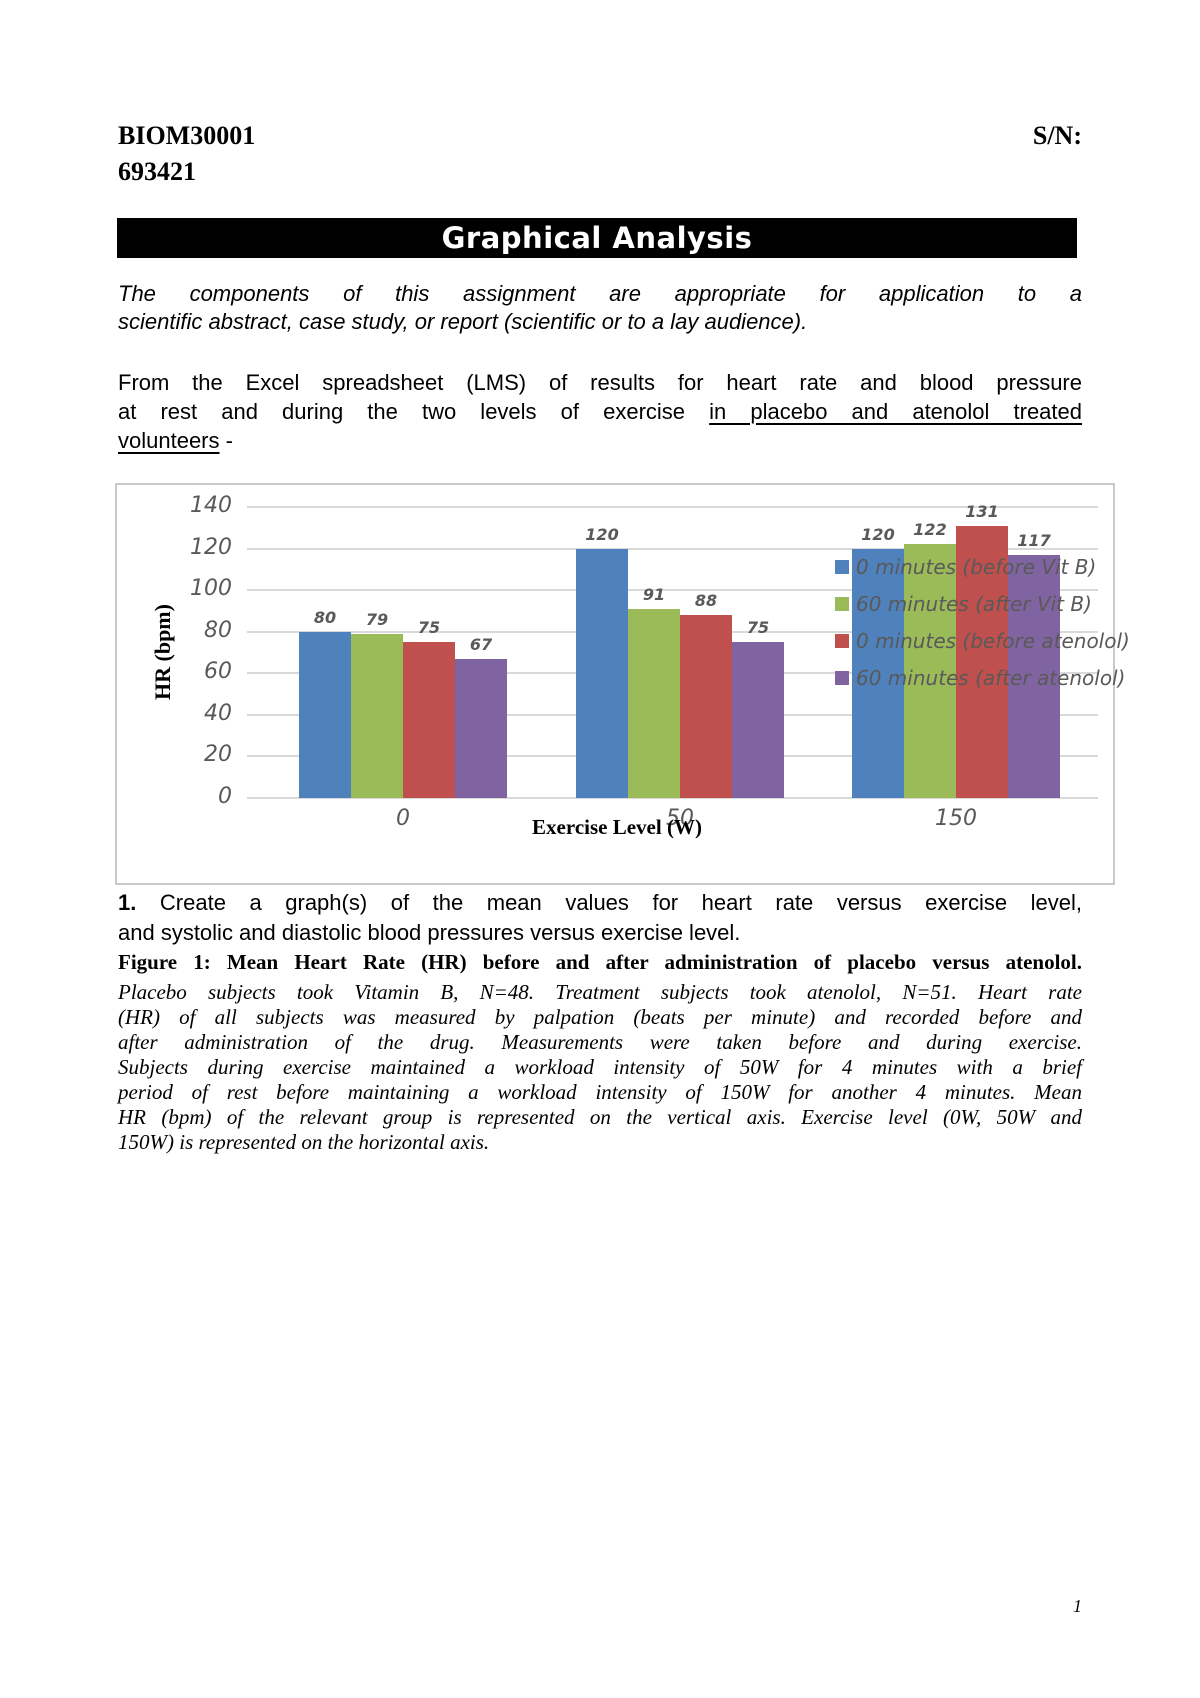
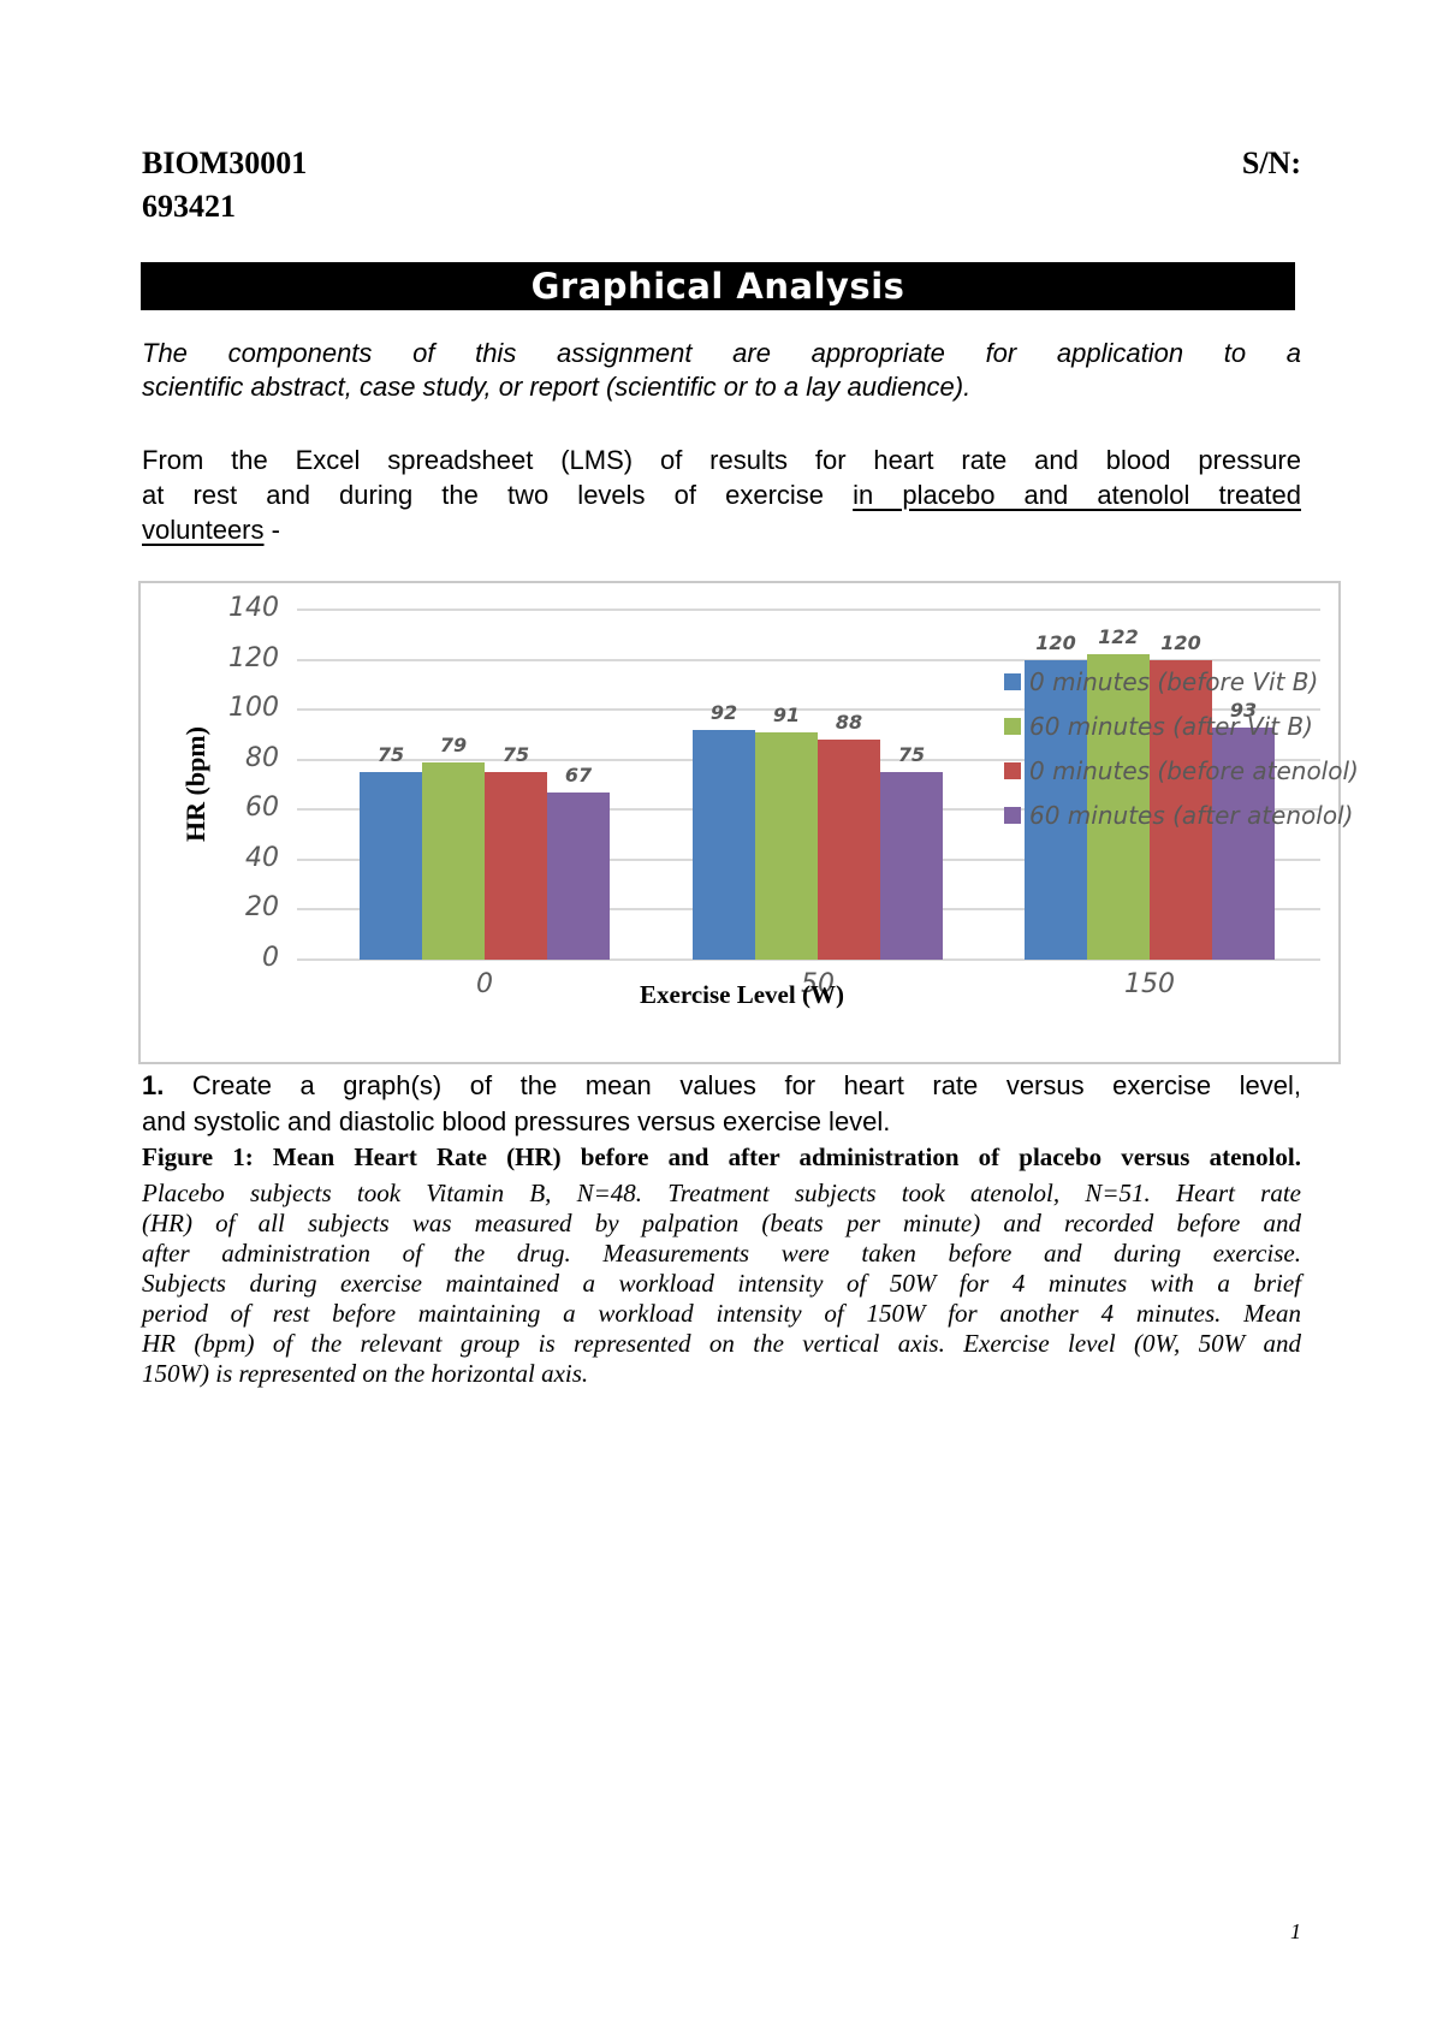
0 minutes (before Vit B)/0: 80 -> 75
0 minutes (before Vit B)/50: 120 -> 92
0 minutes (before atenolol)/150: 131 -> 120
60 minutes (after atenolol)/150: 117 -> 93
